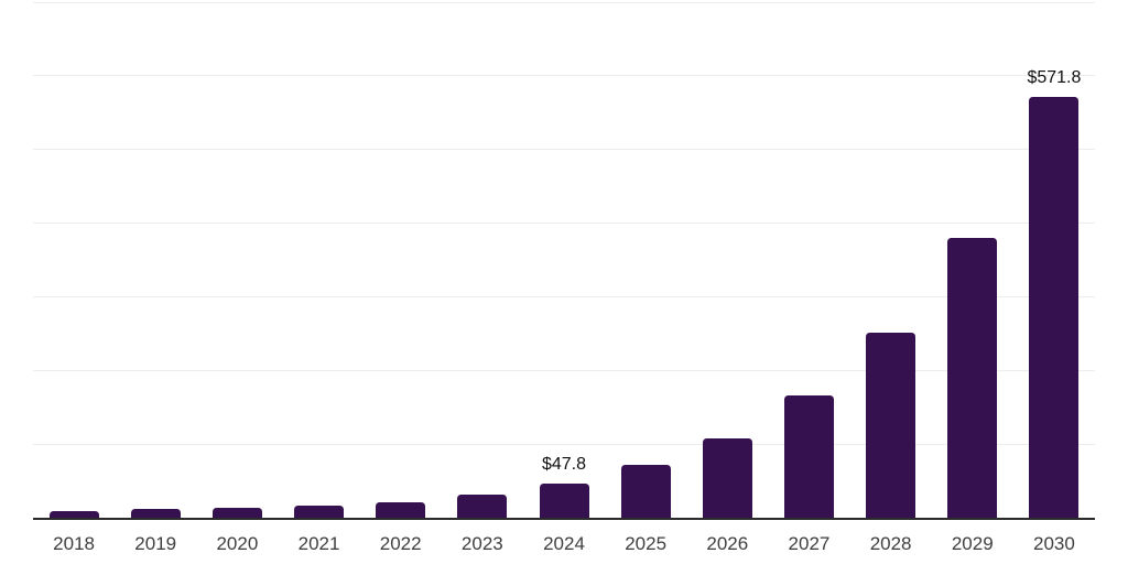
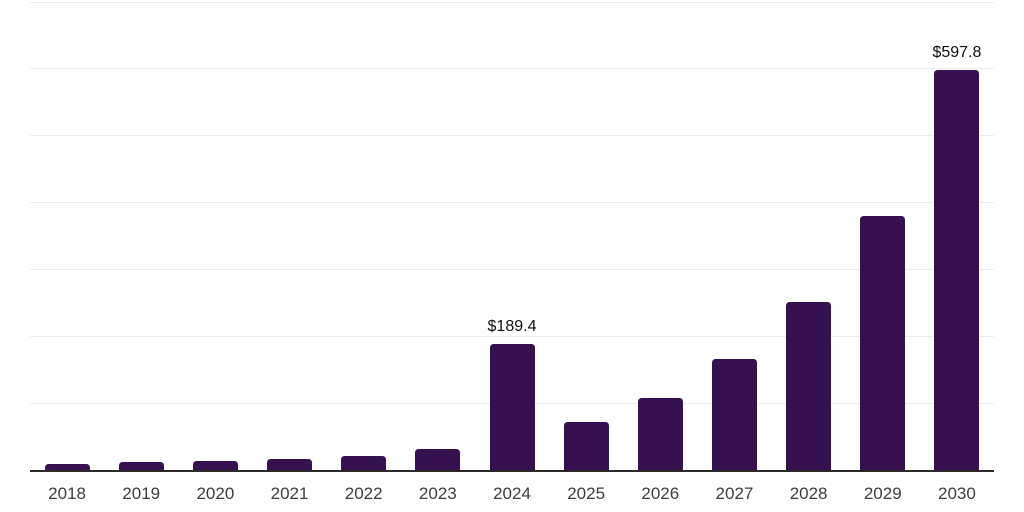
2024: $47.8 -> $189.4
2030: $571.8 -> $597.8
